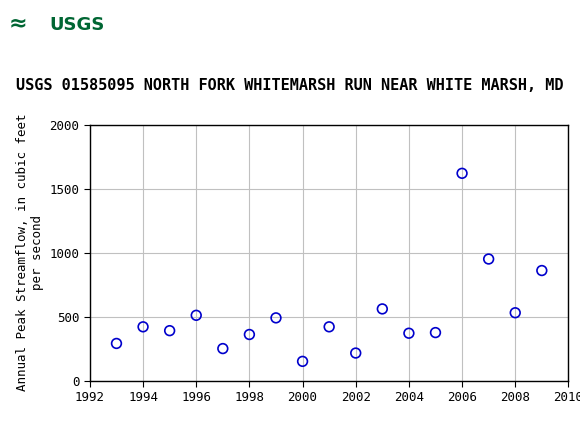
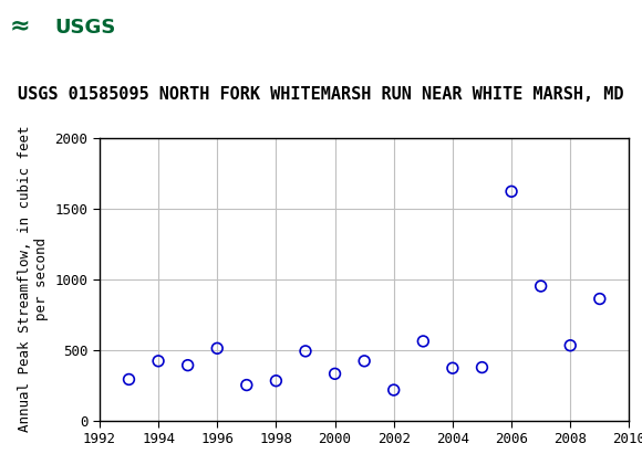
1998: 360 -> 280
2000: 150 -> 330
